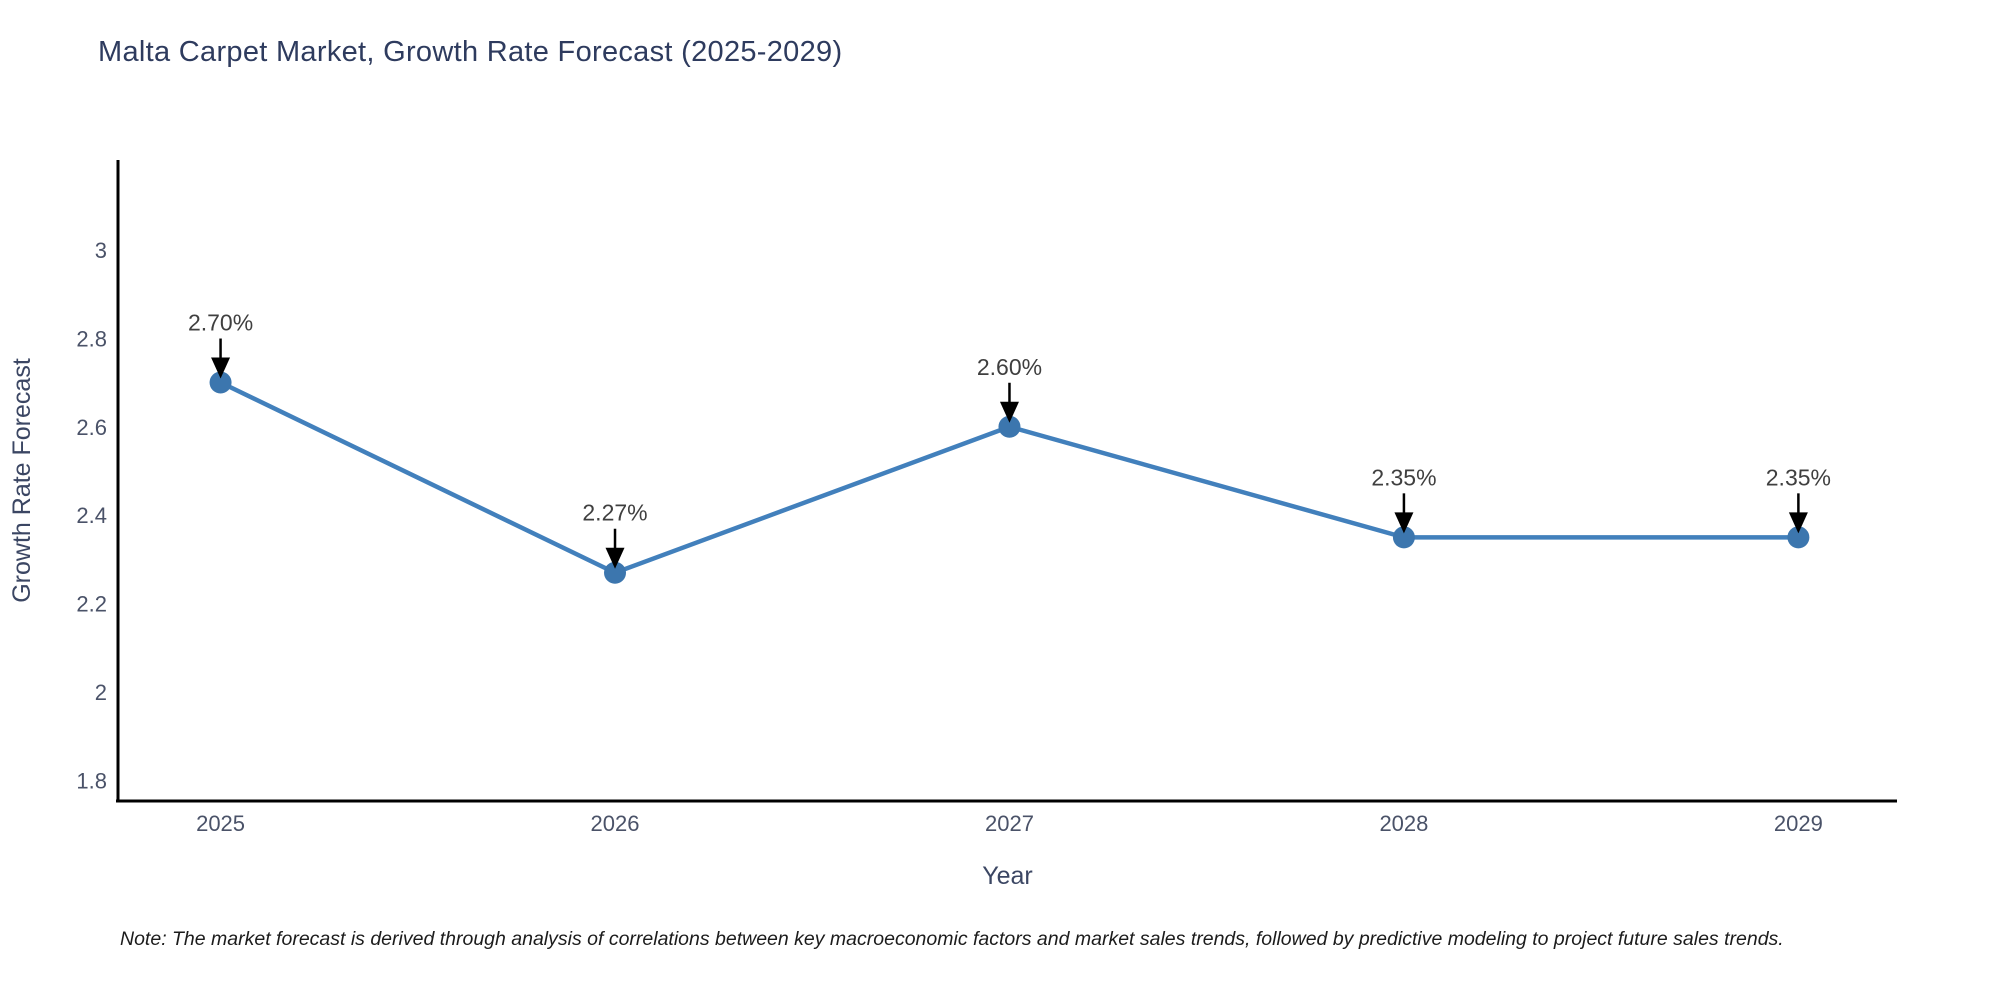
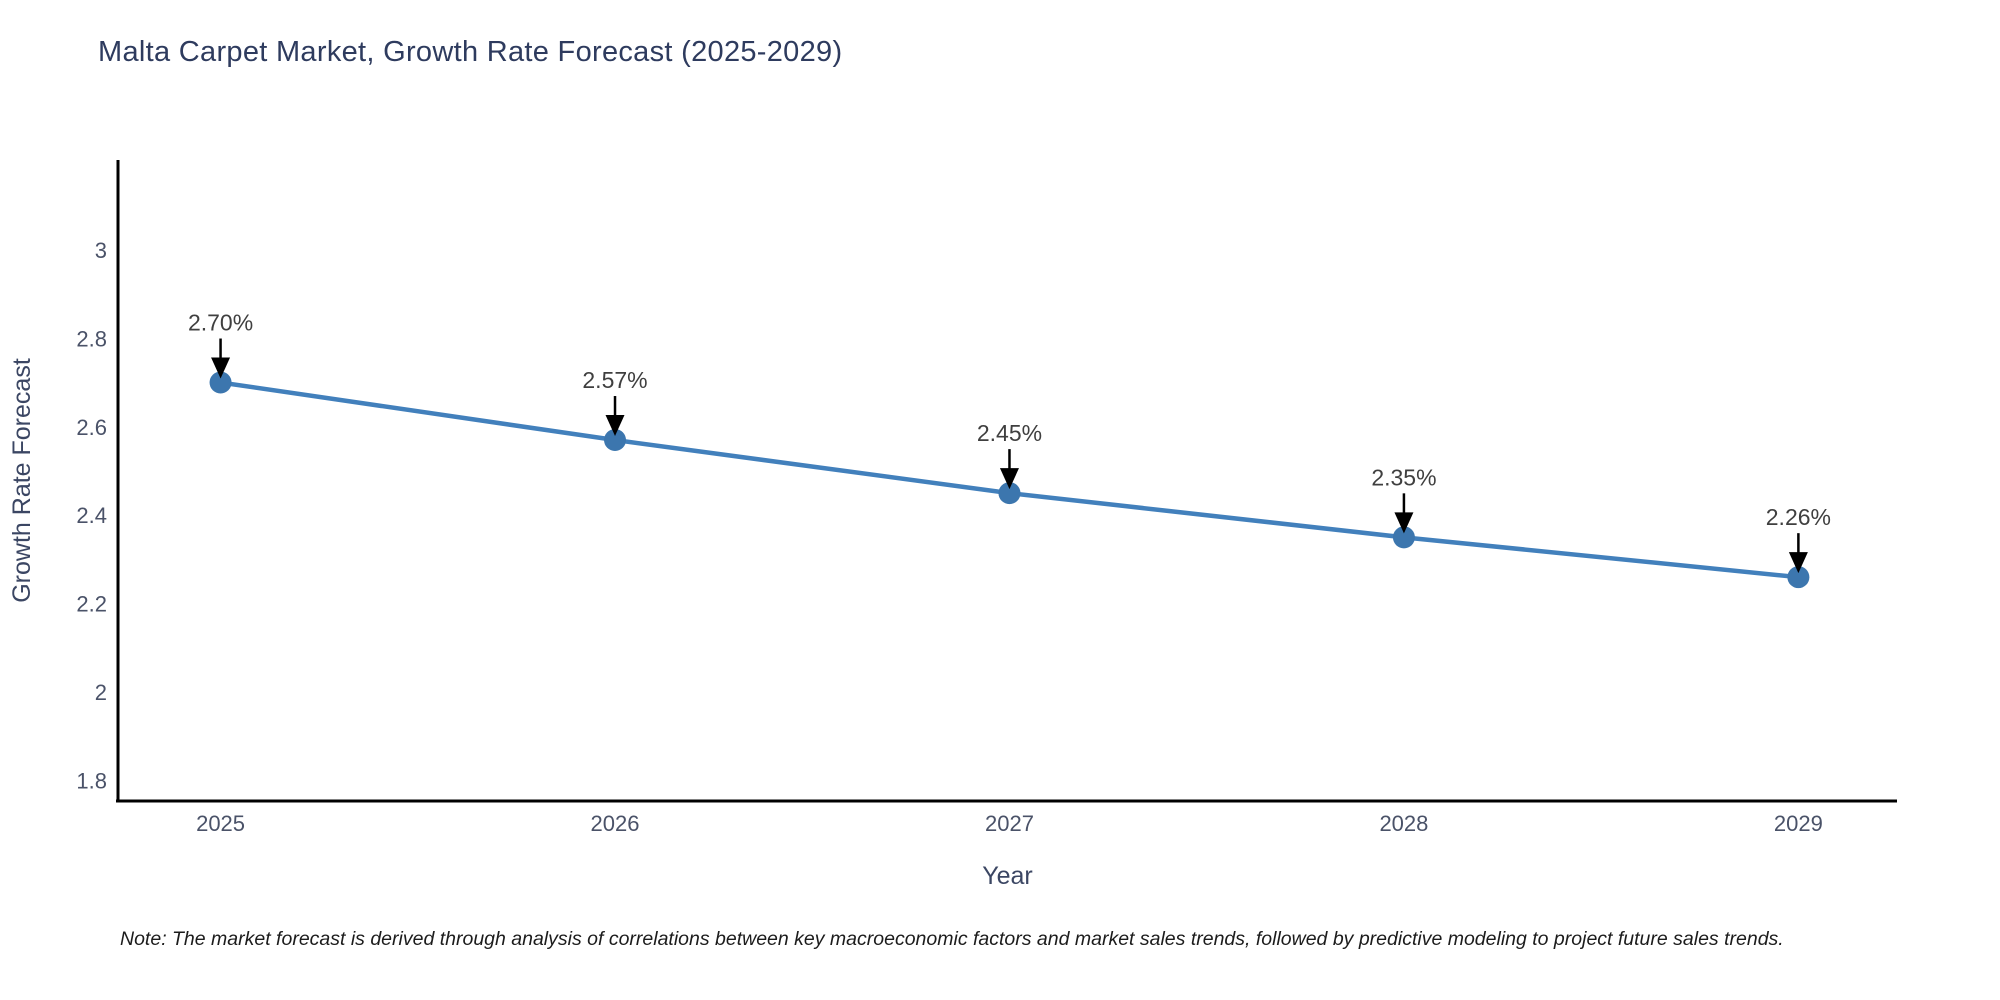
2026: 2.27% -> 2.57%
2027: 2.60% -> 2.45%
2029: 2.35% -> 2.26%
